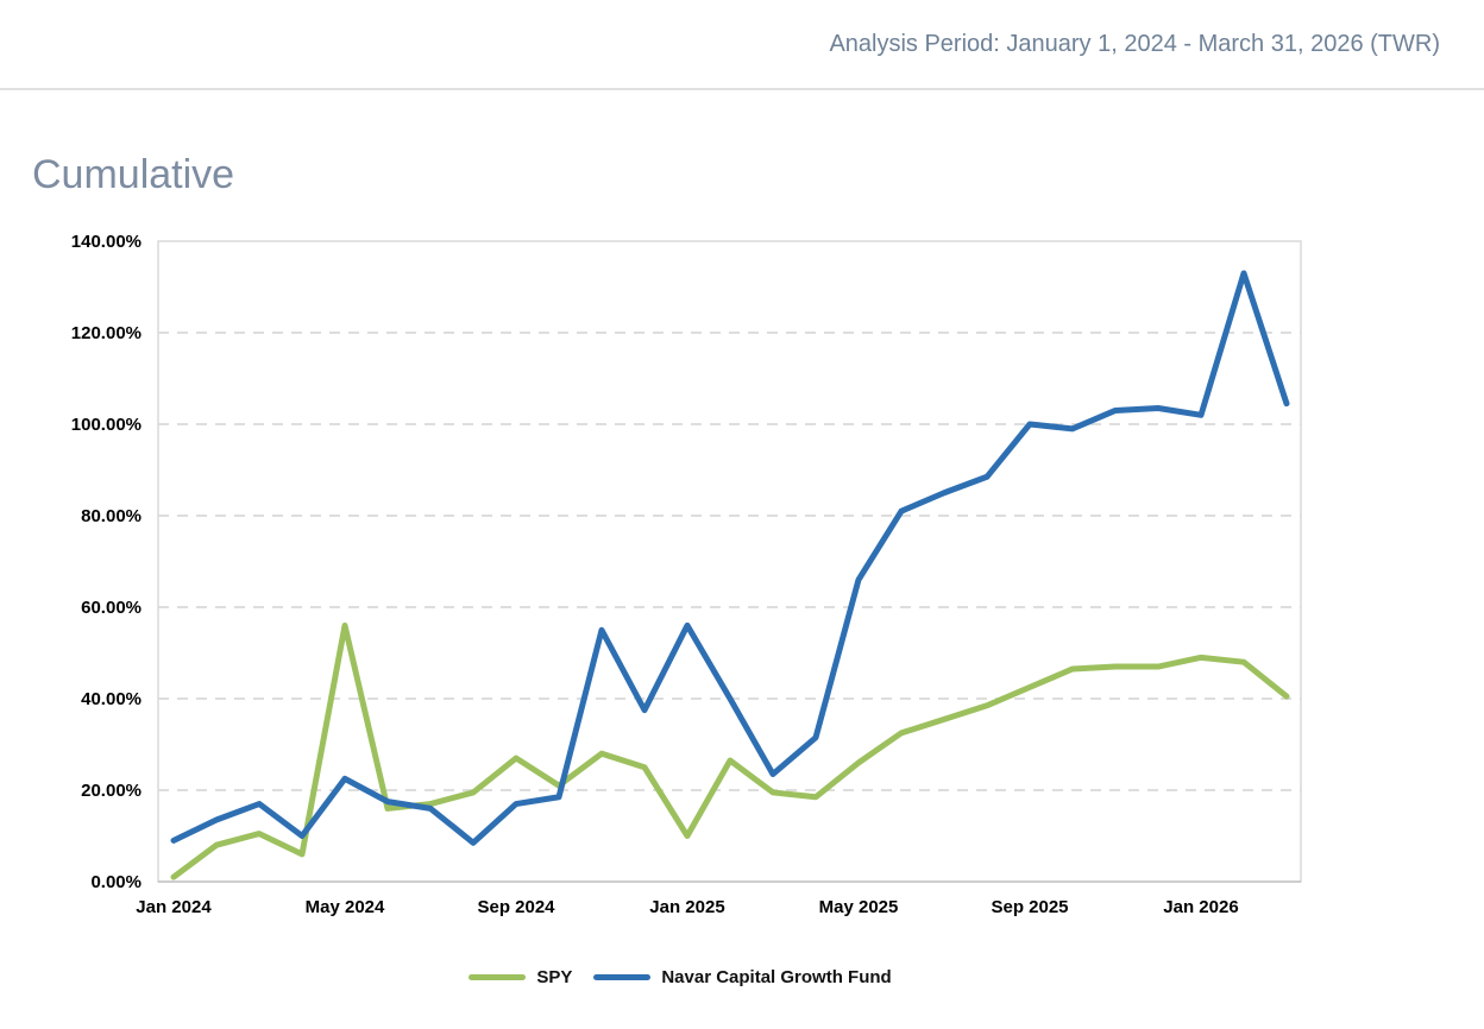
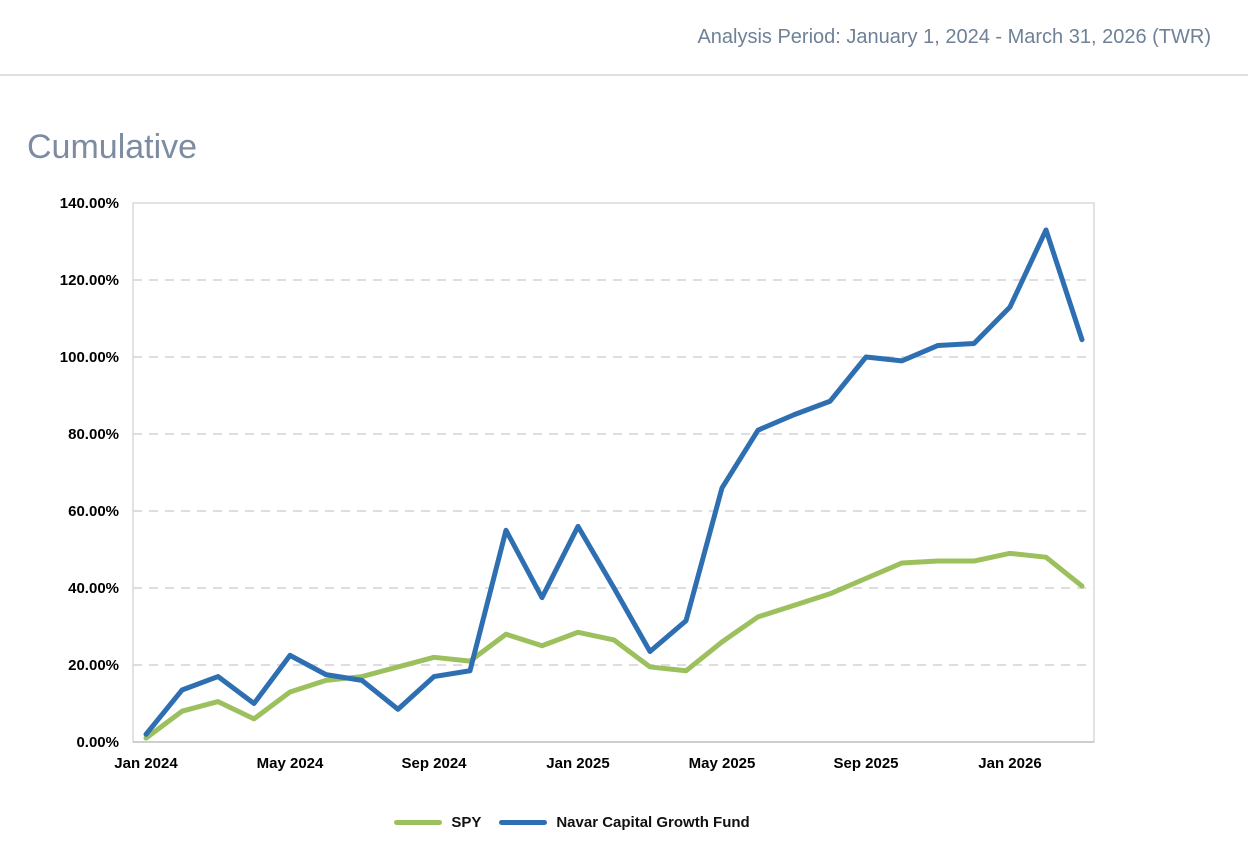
Navar Capital Growth Fund/Jan 2024: 9% -> 2%
SPY/May 2024: 56% -> 13%
SPY/Sep 2024: 27% -> 22%
SPY/Jan 2025: 10% -> 28%
Navar Capital Growth Fund/Jan 2026: 102% -> 113%
